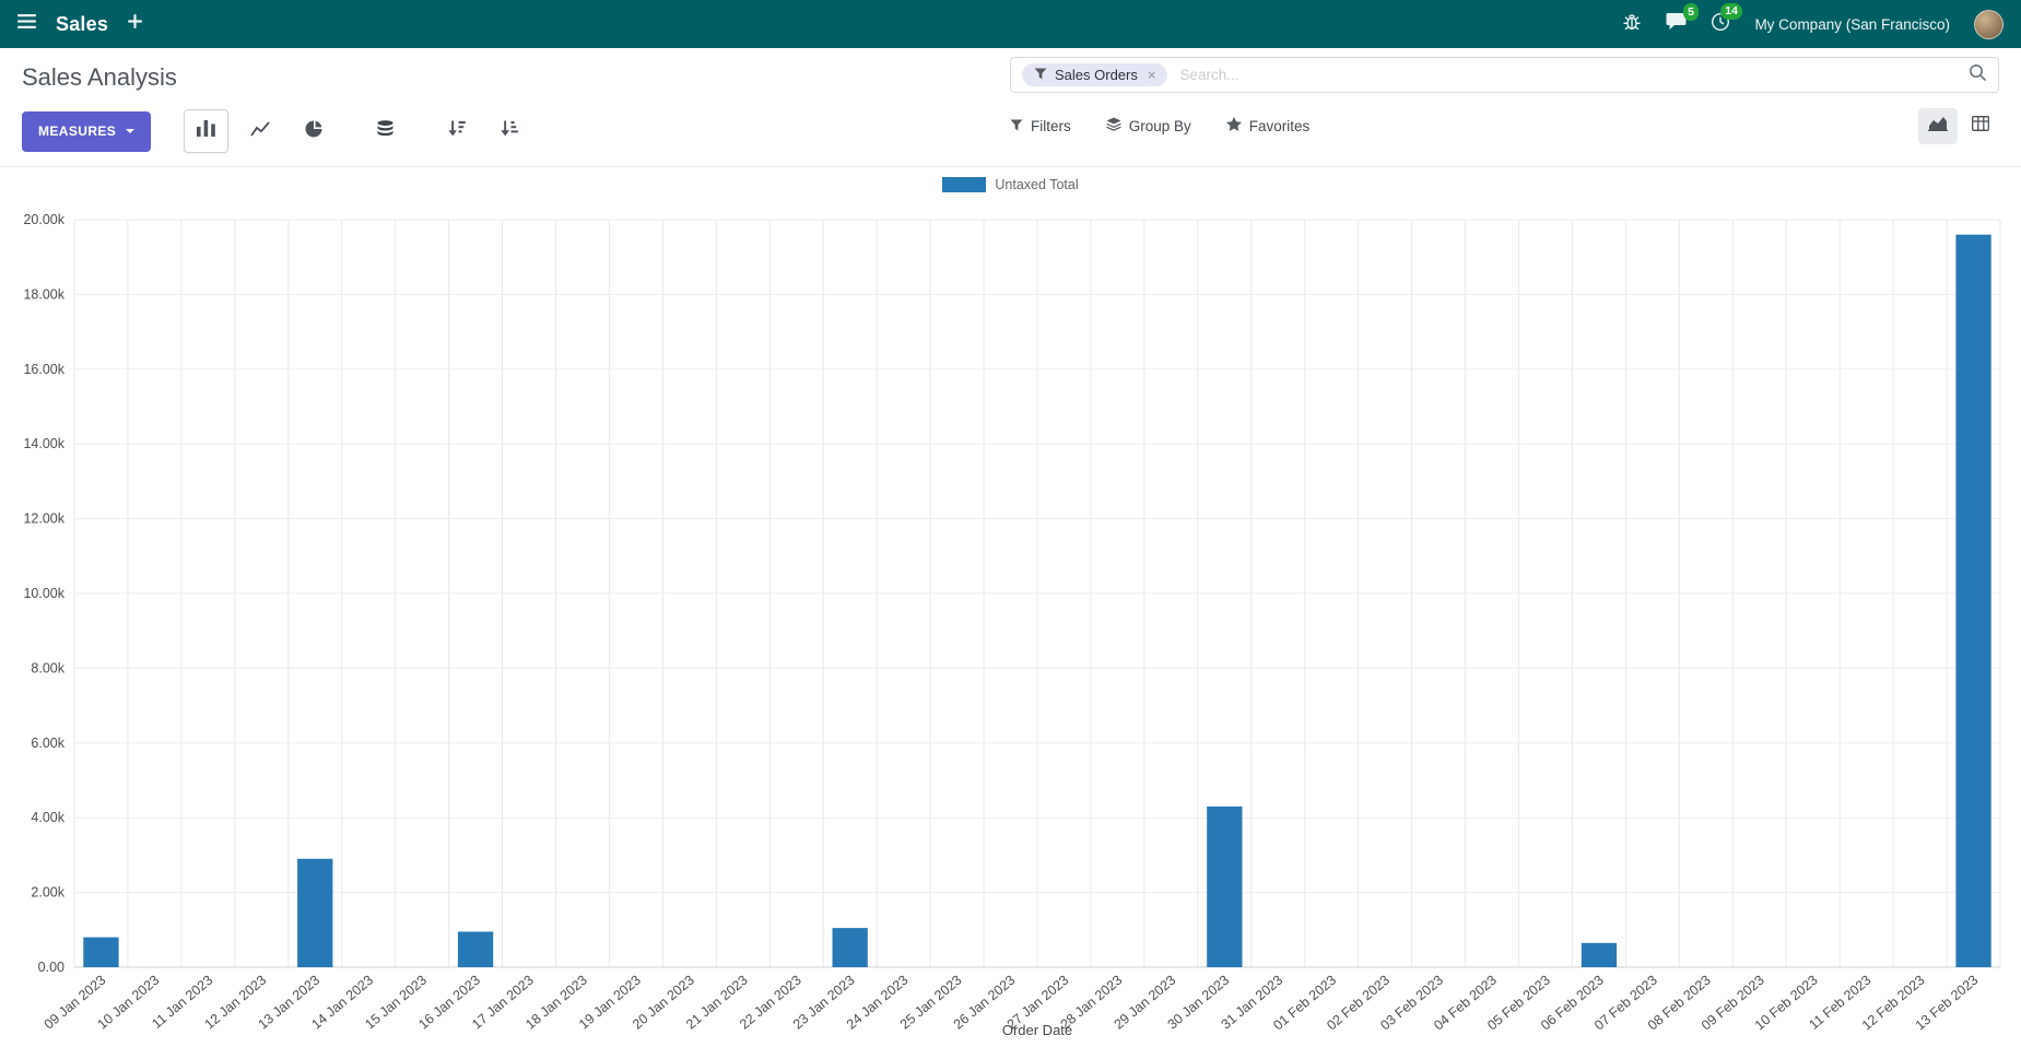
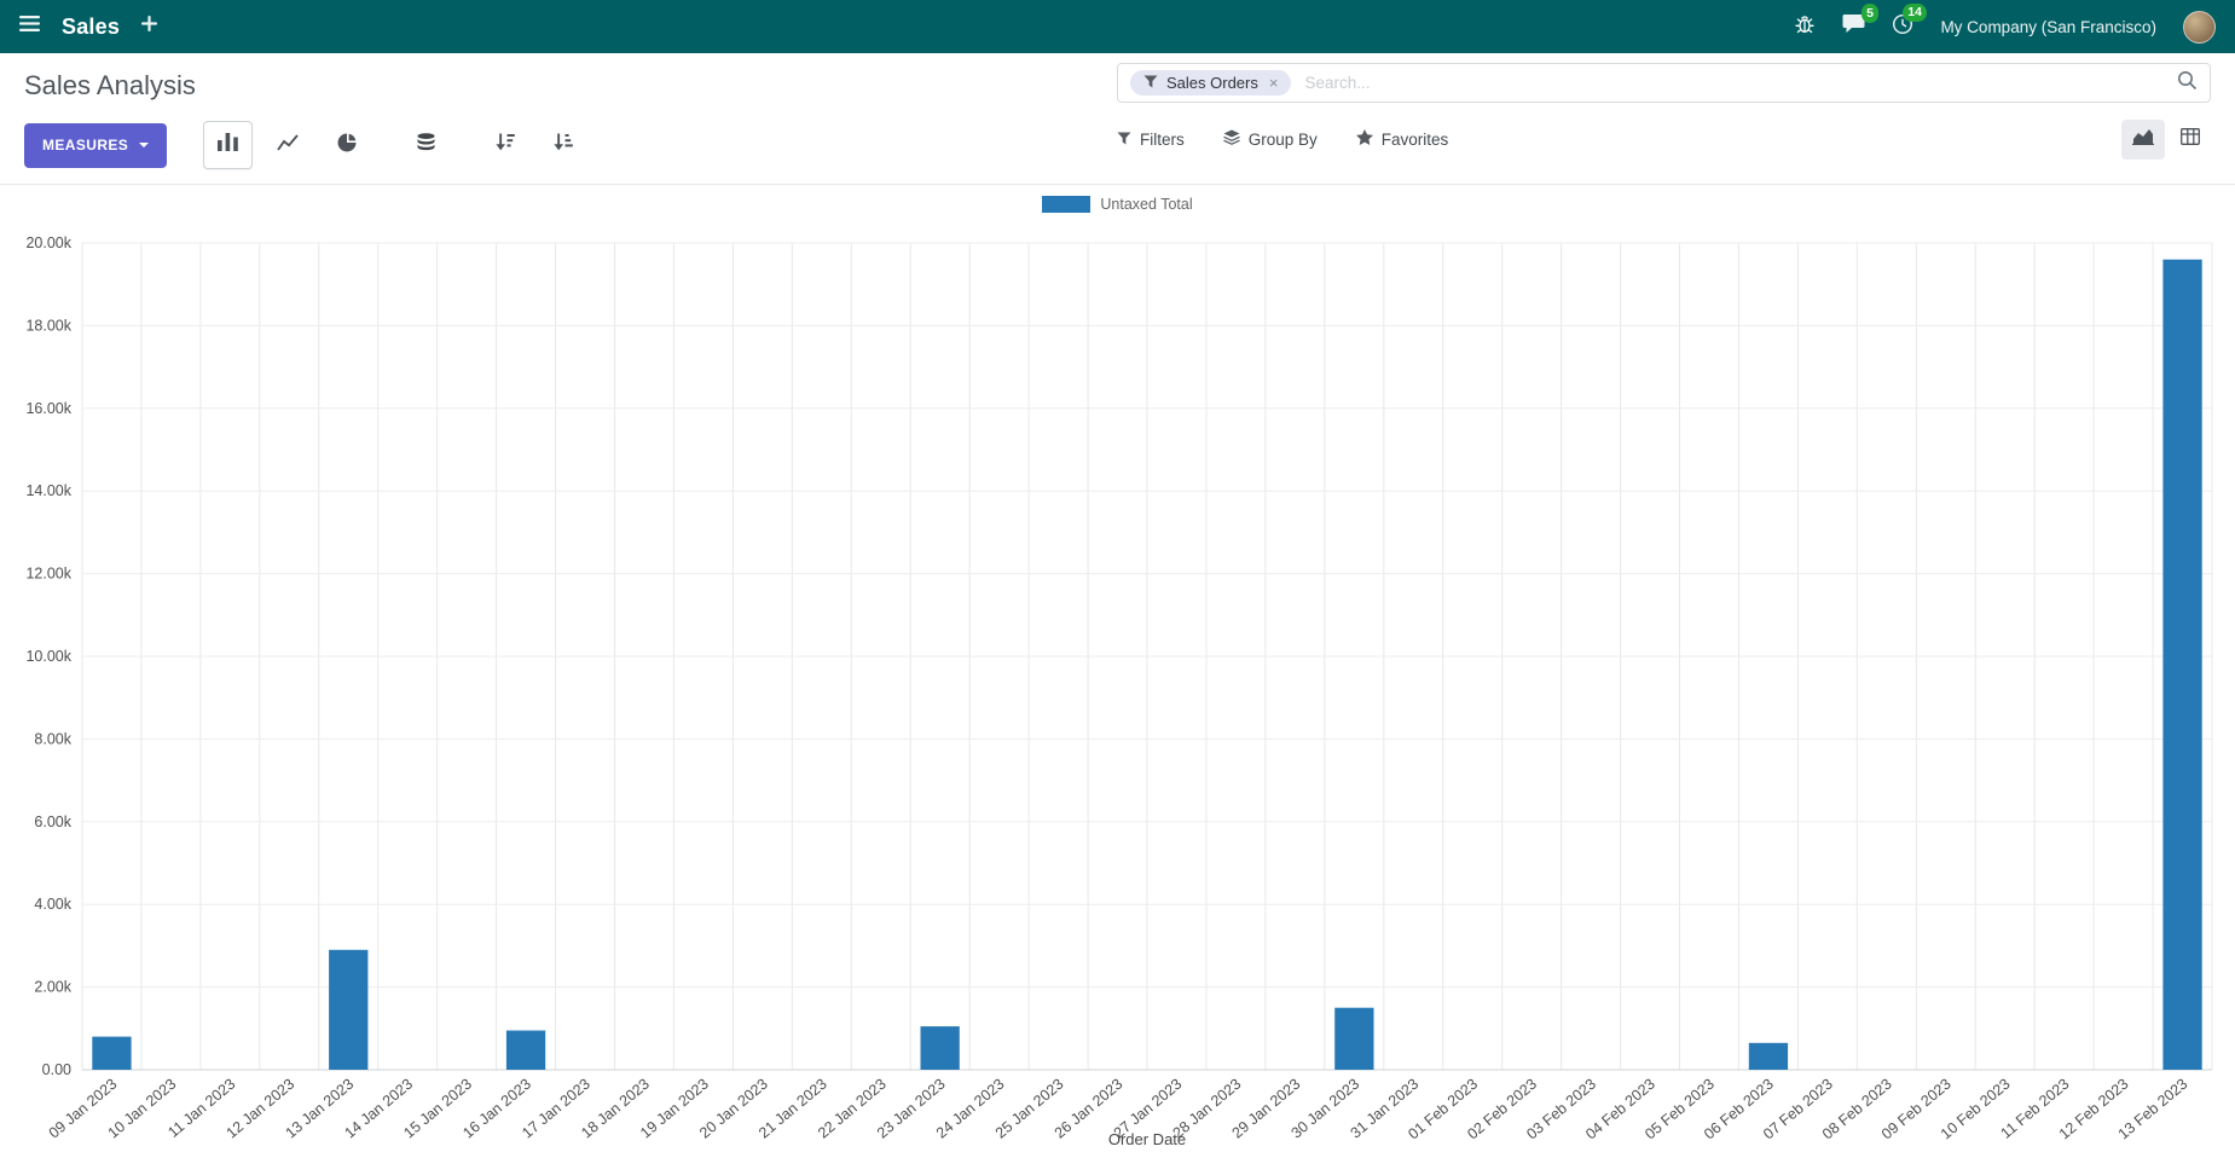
30 Jan 2023: 4.3k -> 1.5k
